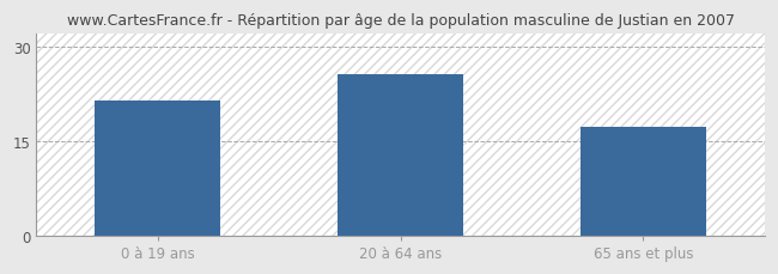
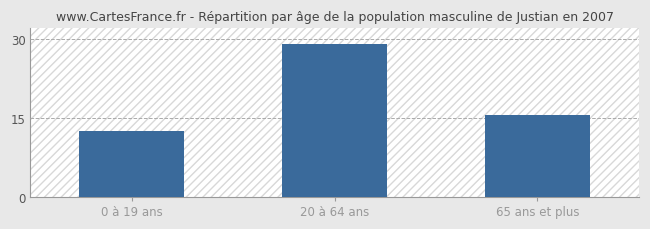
0 à 19 ans: 21.4 -> 12.5
20 à 64 ans: 25.6 -> 29.0
65 ans et plus: 17.2 -> 15.5
